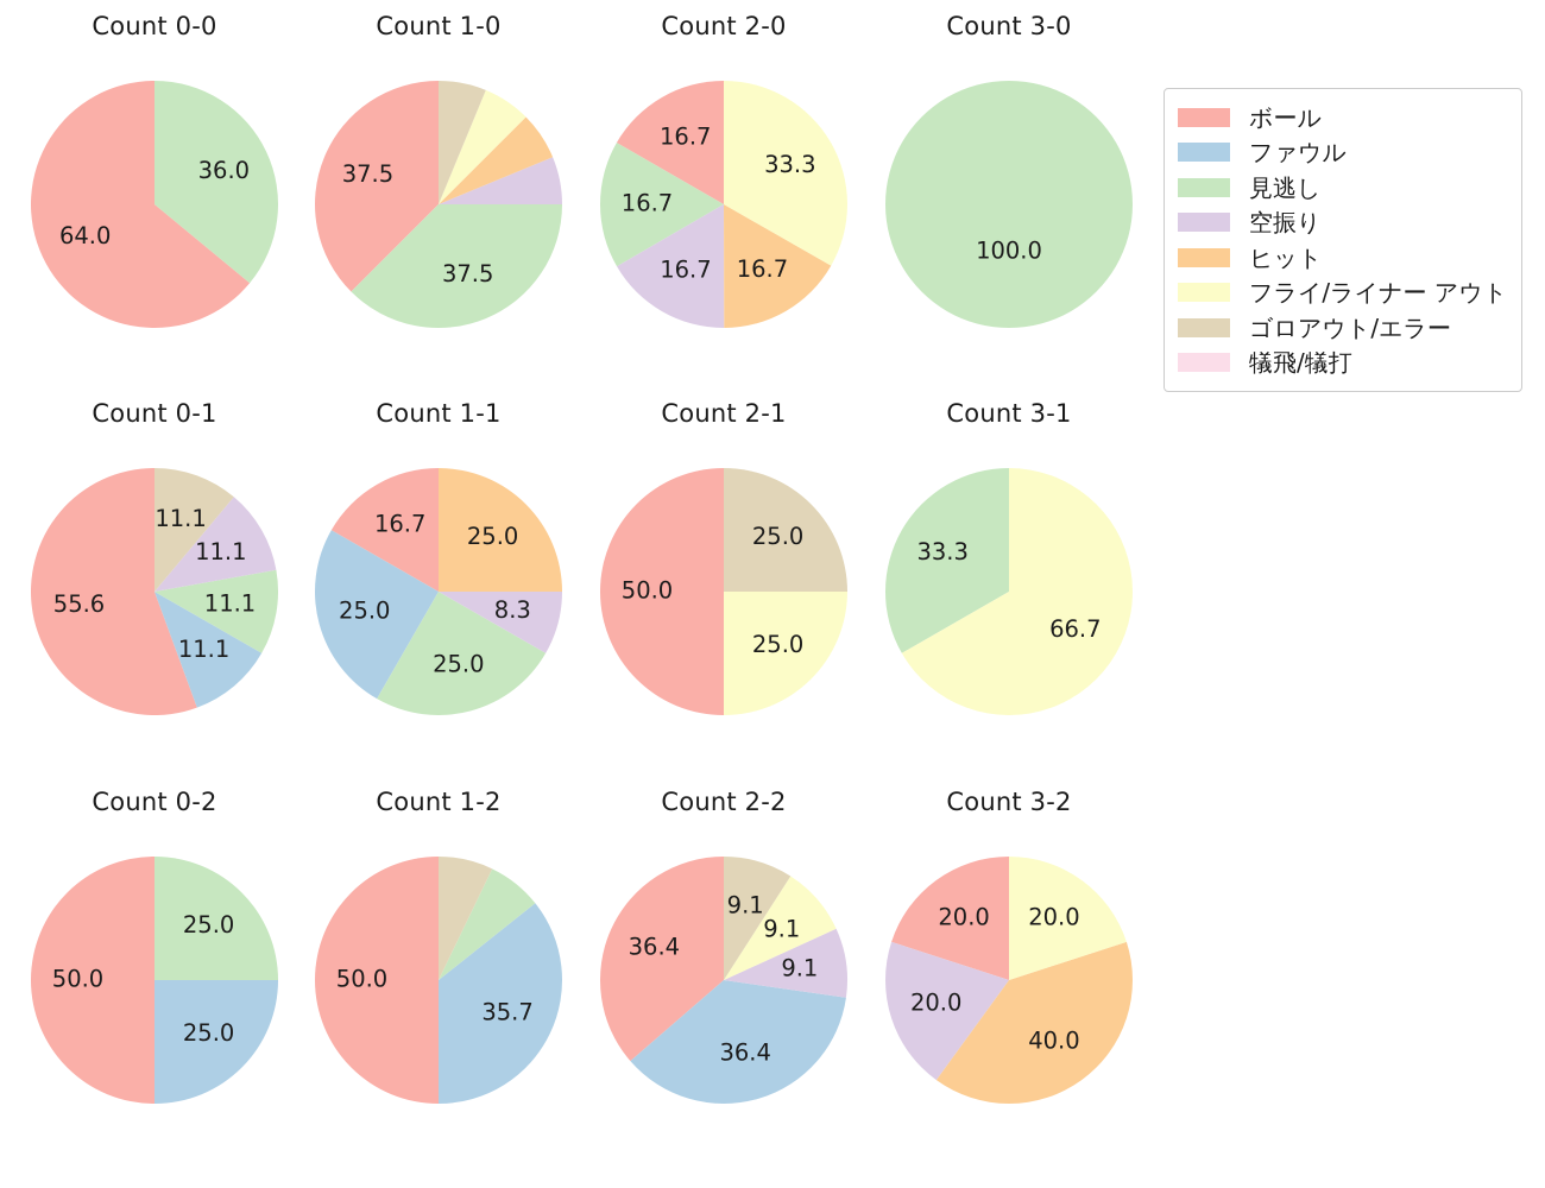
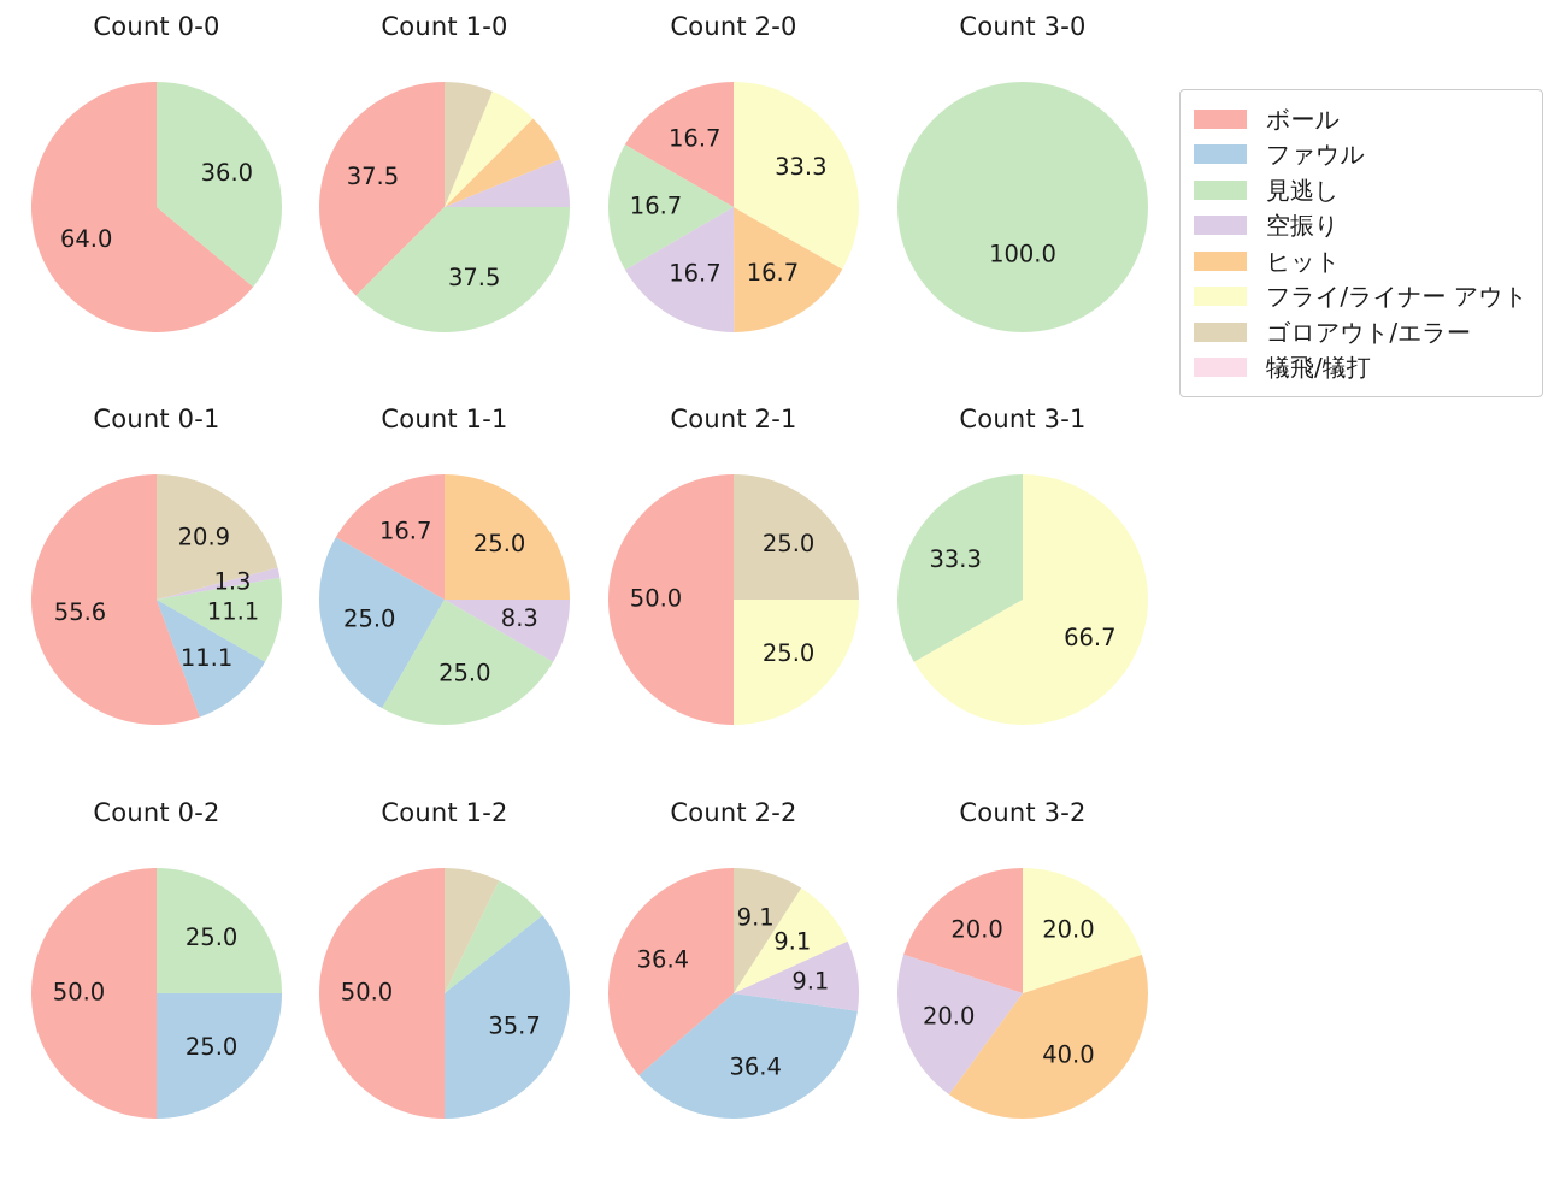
Count 0-1/空振り: 11.1 -> 1.3
Count 0-1/ゴロアウト/エラー: 11.1 -> 20.9
